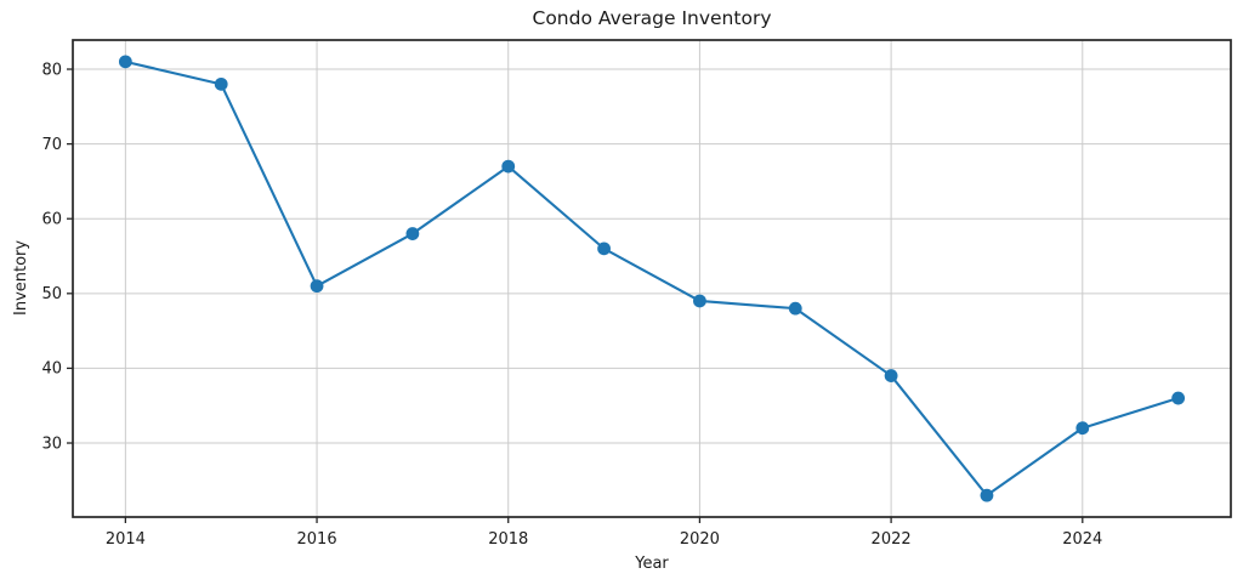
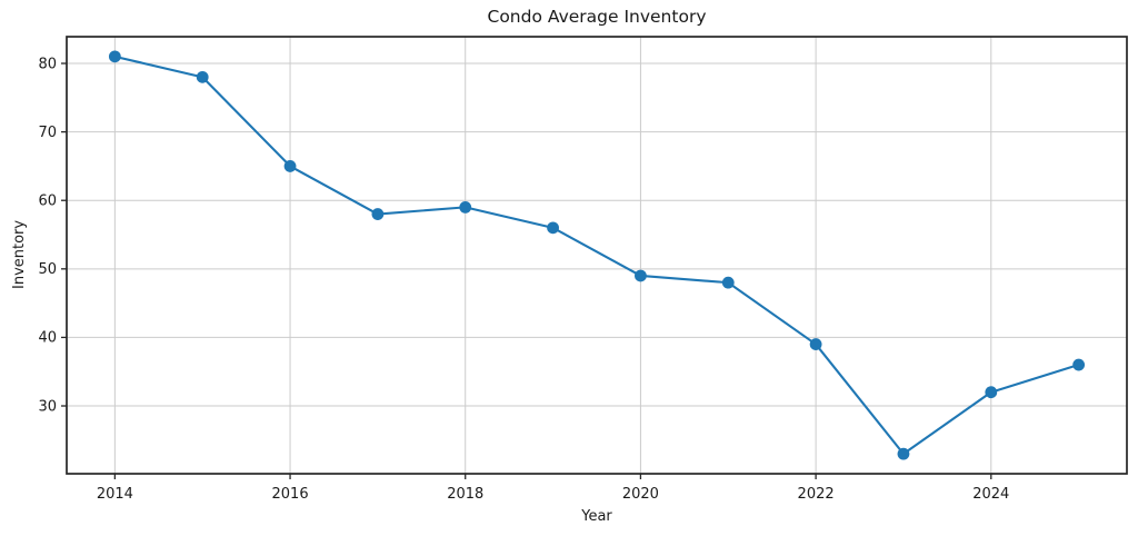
2016: 51 -> 65
2018: 67 -> 59
